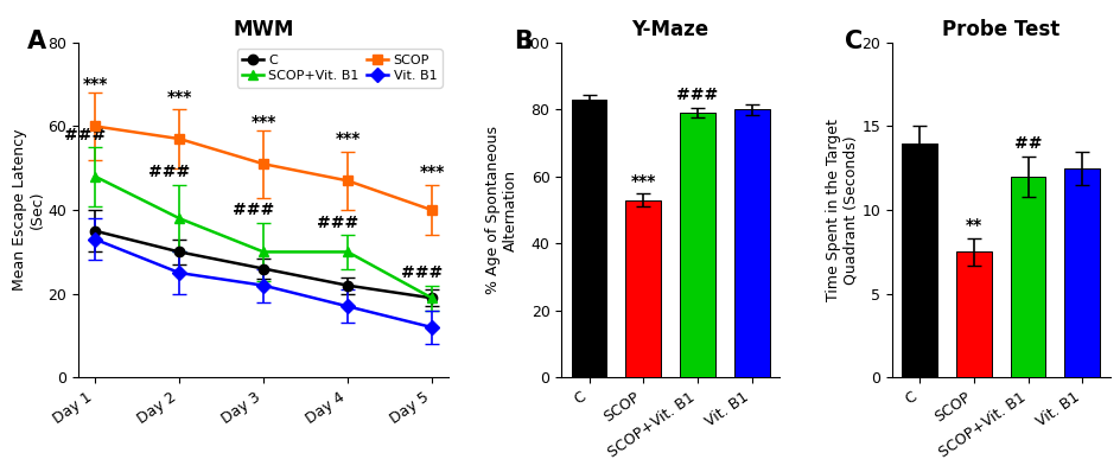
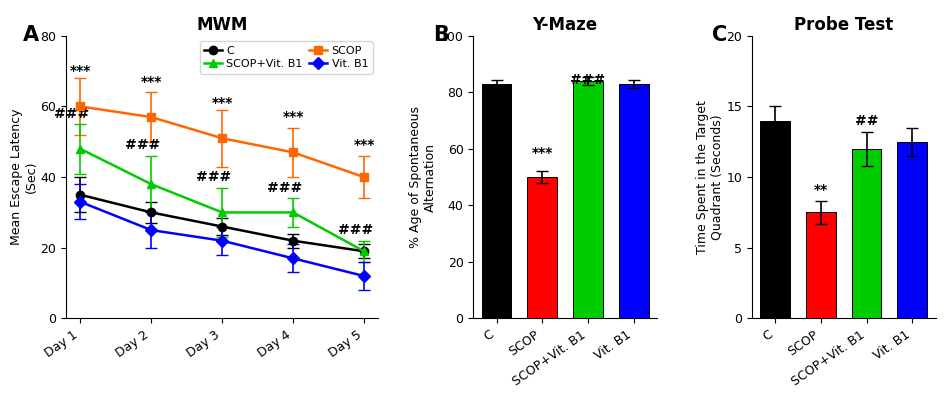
Y-Maze/SCOP: 53 -> 50
Y-Maze/SCOP+Vit. B1: 79 -> 84
Y-Maze/Vit. B1: 80 -> 83
